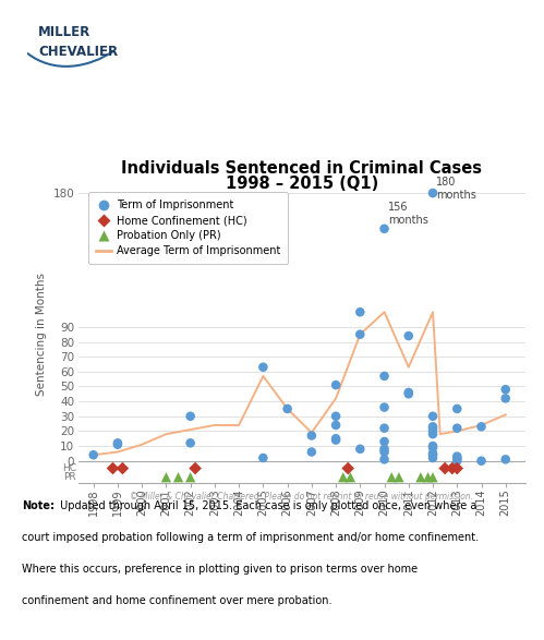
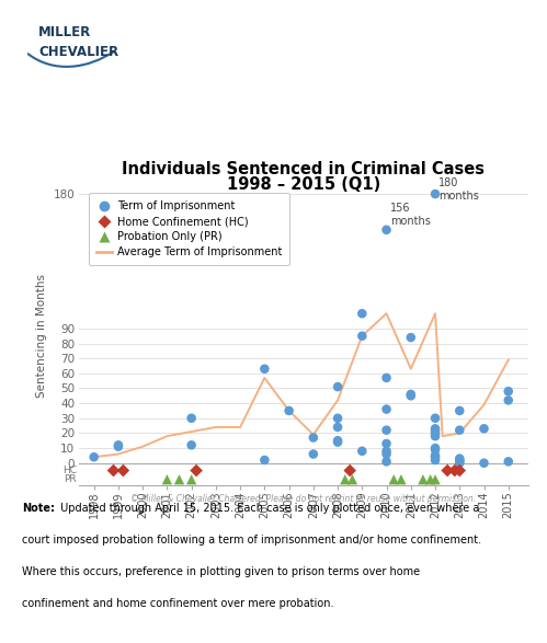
Average Term of Imprisonment/2014: 24 -> 39
Average Term of Imprisonment/2015: 31 -> 69
